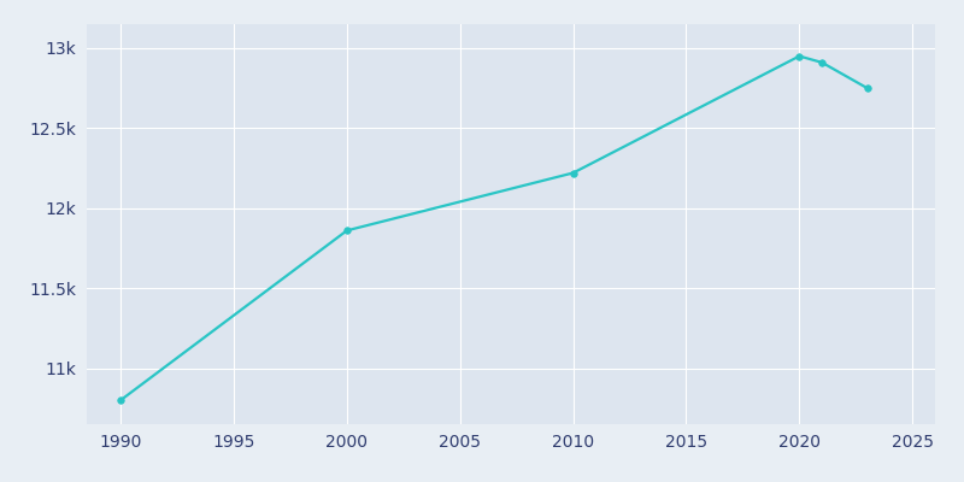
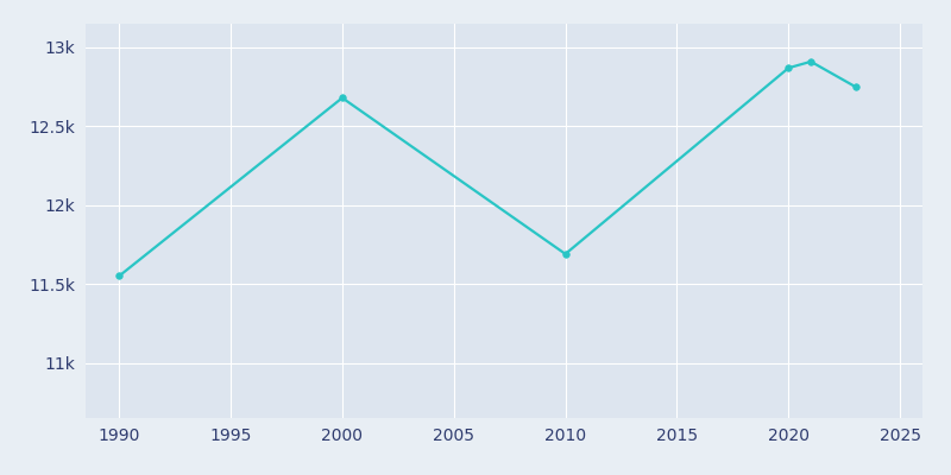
1990: 10.80k -> 11.55k
2000: 11.86k -> 12.68k
2010: 12.22k -> 11.69k
2020: 12.95k -> 12.87k
